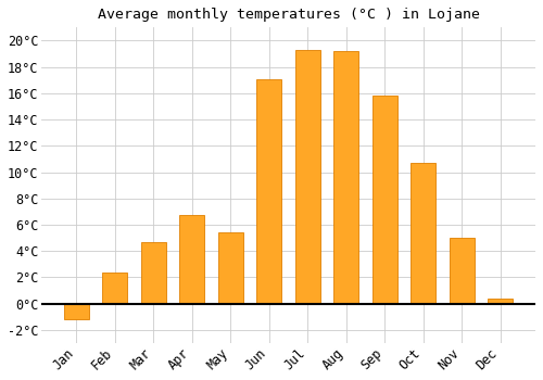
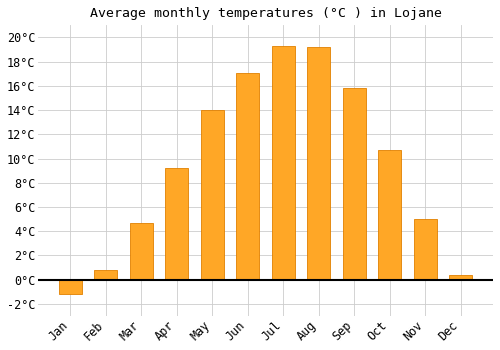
Feb: 2.4°C -> 0.8°C
Apr: 6.7°C -> 9.2°C
May: 5.4°C -> 14.0°C
